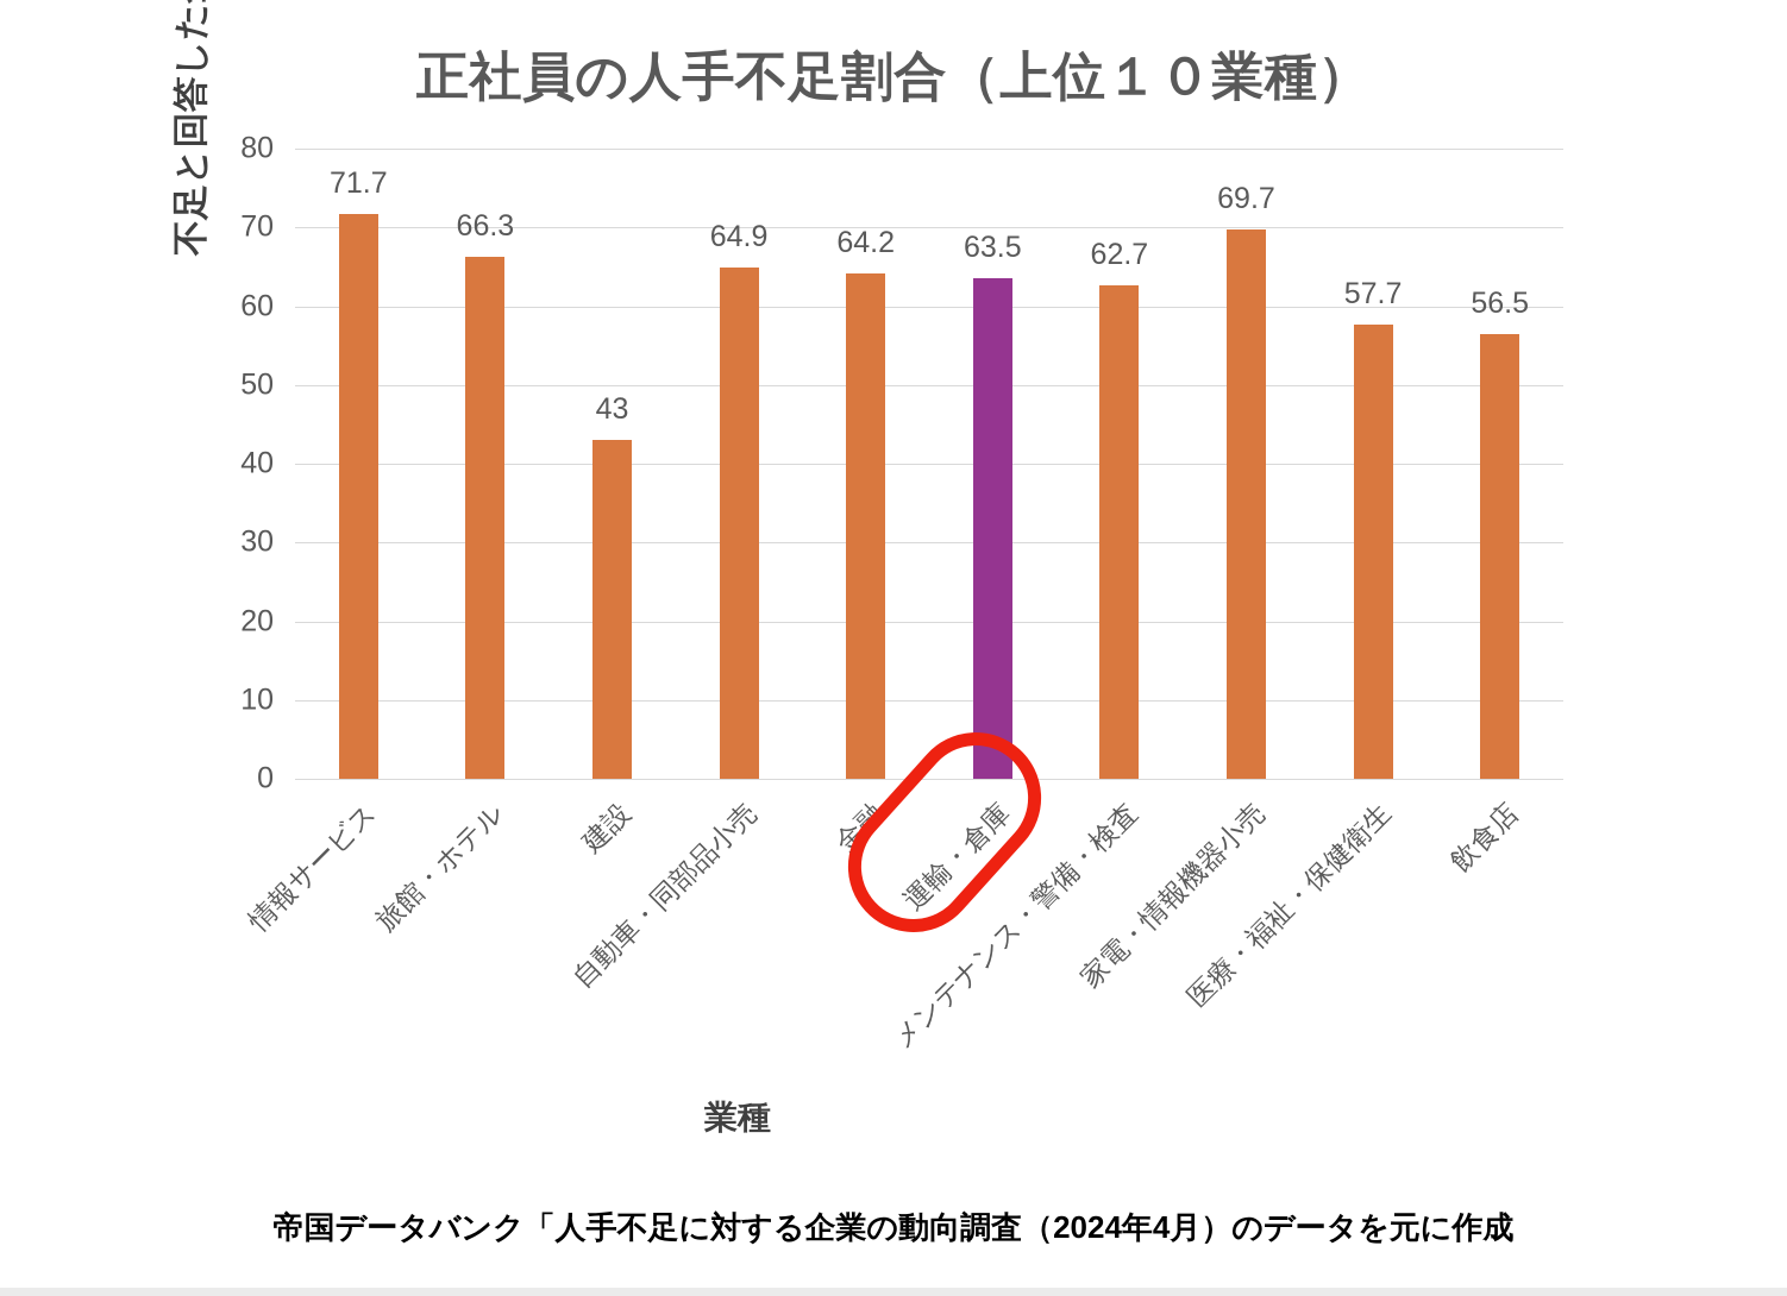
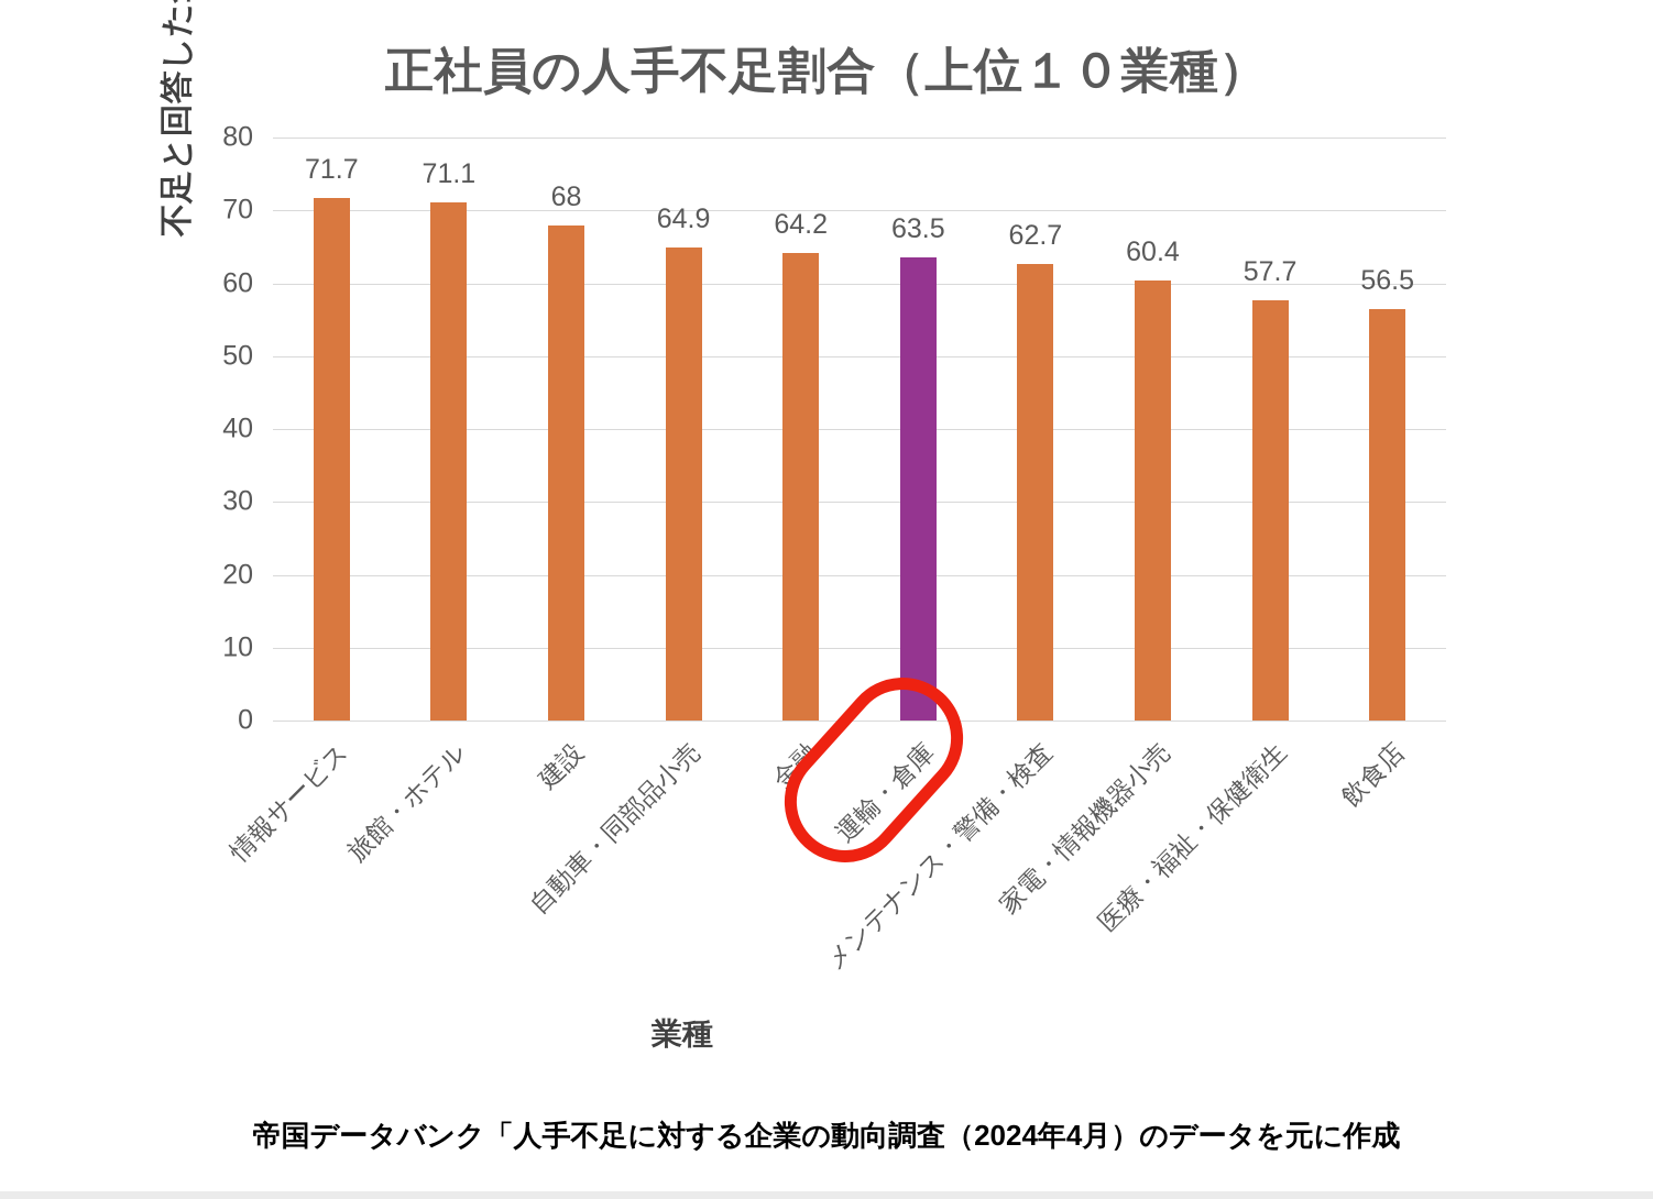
旅館・ホテル: 66.3 -> 71.1
建設: 43 -> 68
家電・情報機器小売: 69.7 -> 60.4
